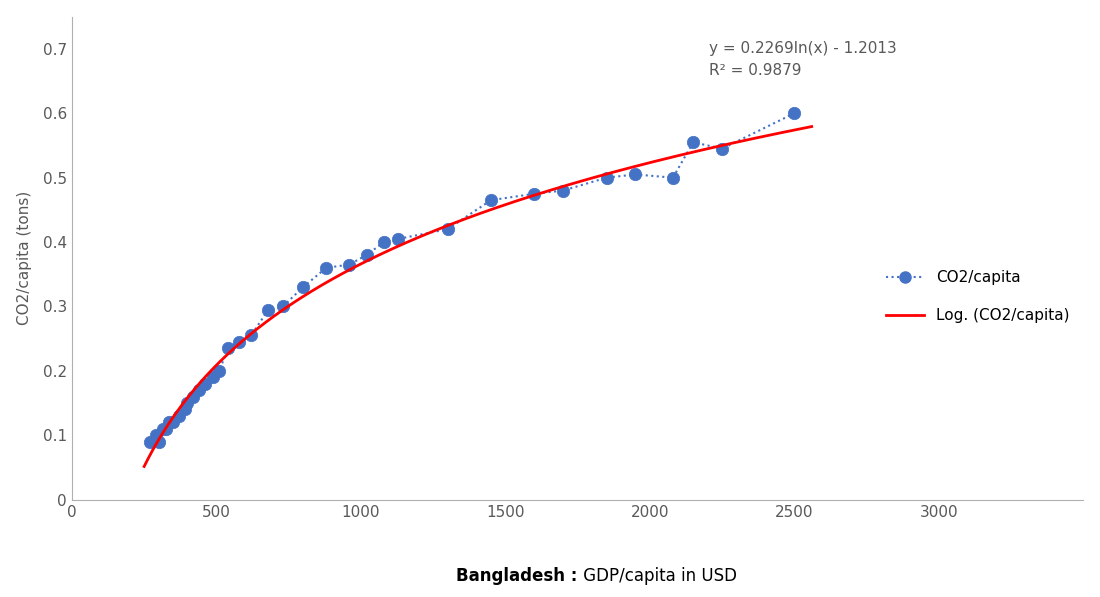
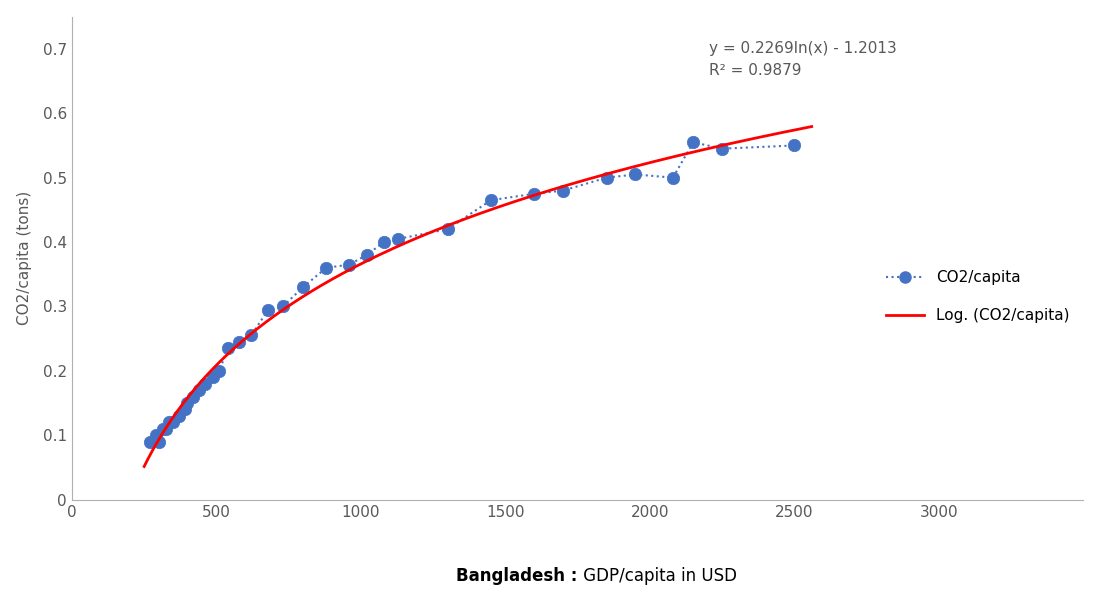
CO2/capita/2500: 0.600 -> 0.550
